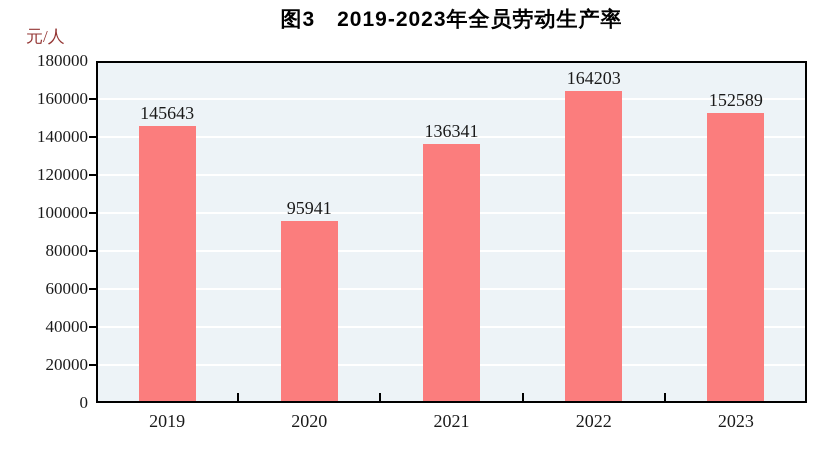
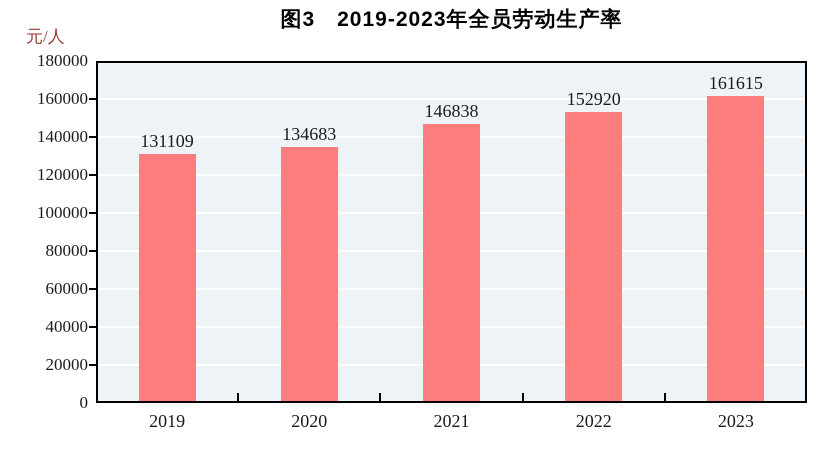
2019: 145643 -> 131109
2020: 95941 -> 134683
2021: 136341 -> 146838
2022: 164203 -> 152920
2023: 152589 -> 161615
